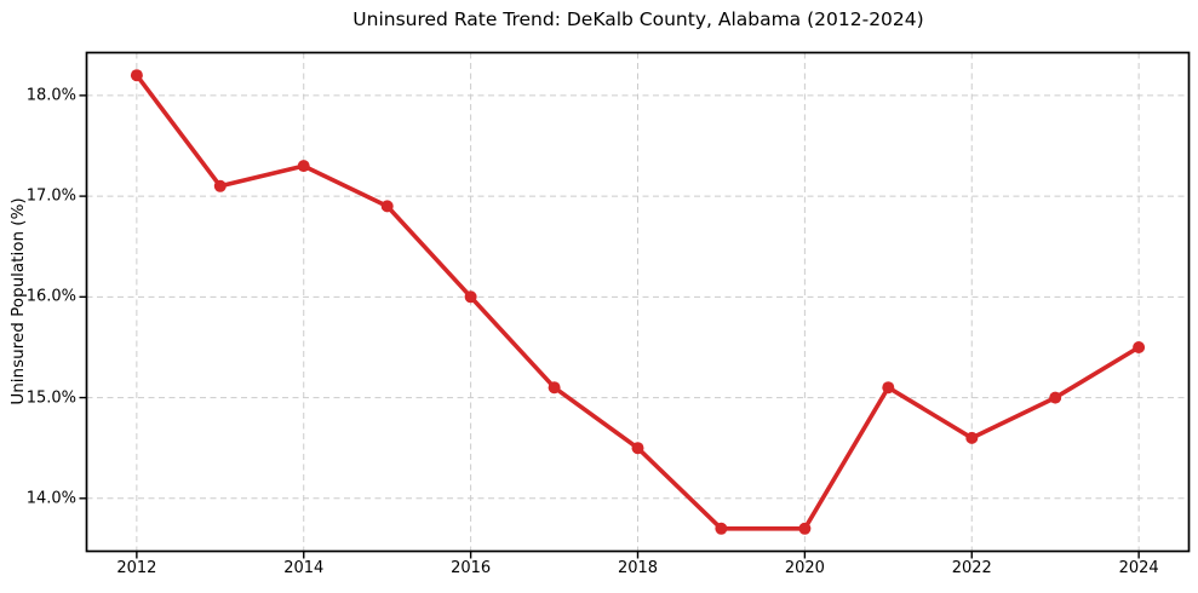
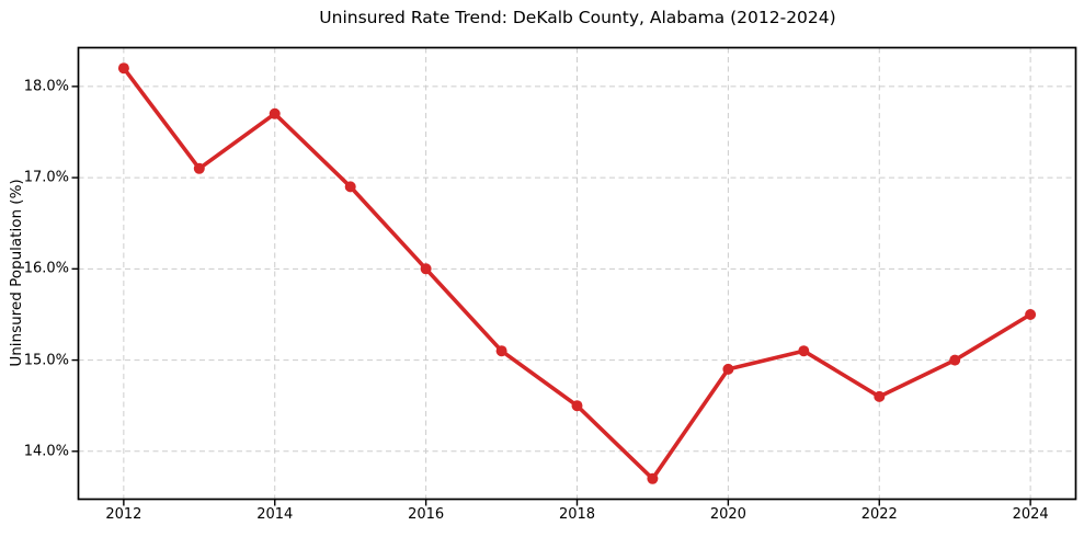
2014: 17.3% -> 17.7%
2020: 13.7% -> 14.9%
